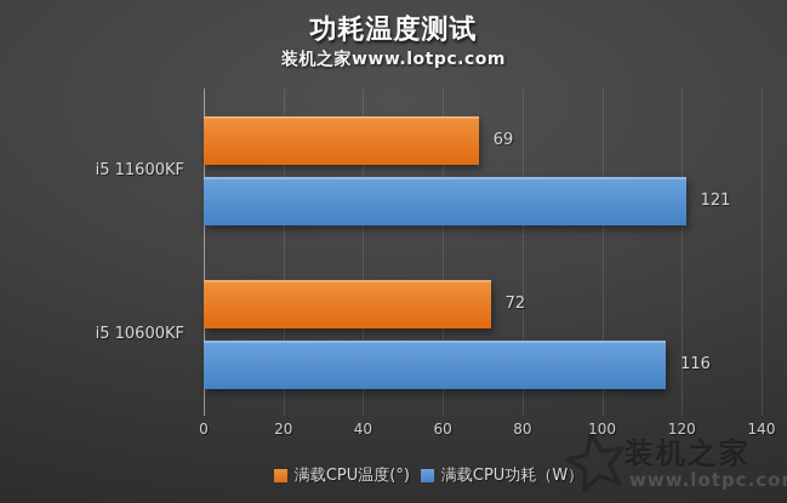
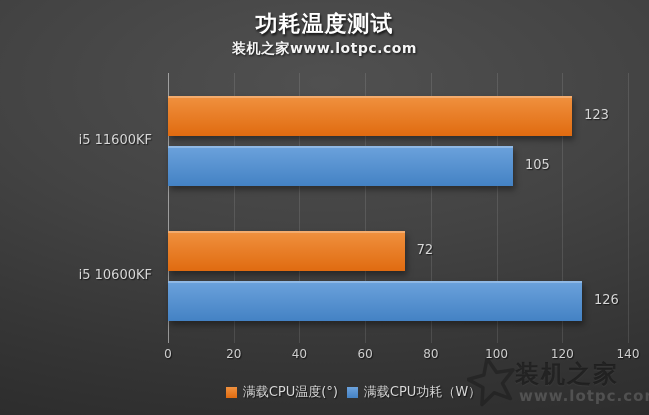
满载CPU温度(°)/i5 11600KF: 69 -> 123
满载CPU功耗（W）/i5 11600KF: 121 -> 105
满载CPU功耗（W）/i5 10600KF: 116 -> 126
